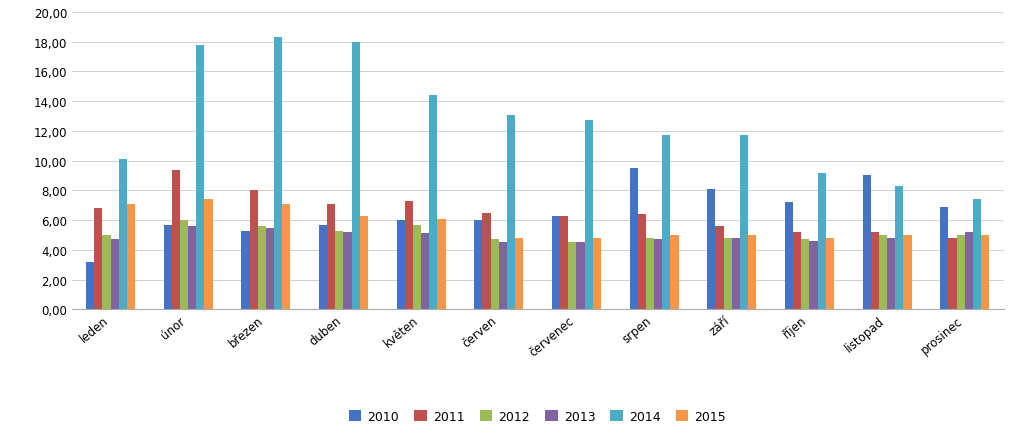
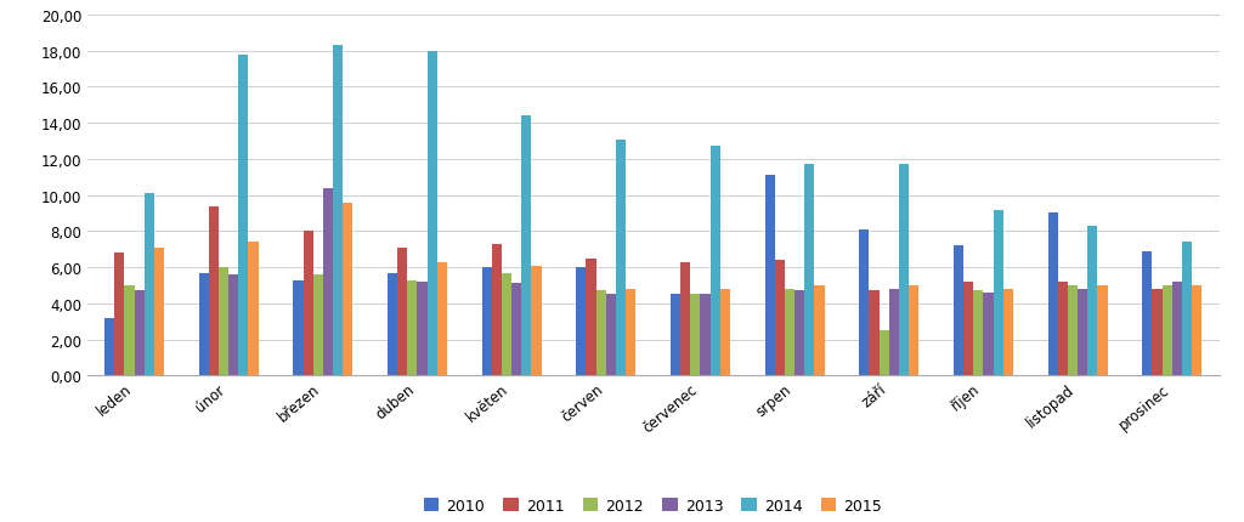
2013/březen: 5,5 -> 10,4
2015/březen: 7,1 -> 9,6
2010/červenec: 6,3 -> 4,5
2010/srpen: 9,5 -> 11,1
2011/září: 5,6 -> 4,7
2012/září: 4,8 -> 2,5
